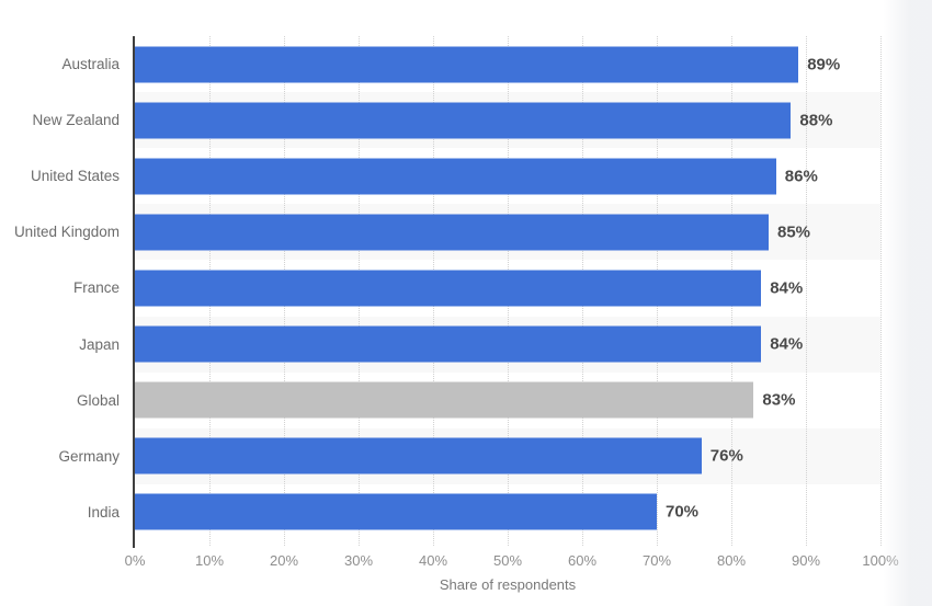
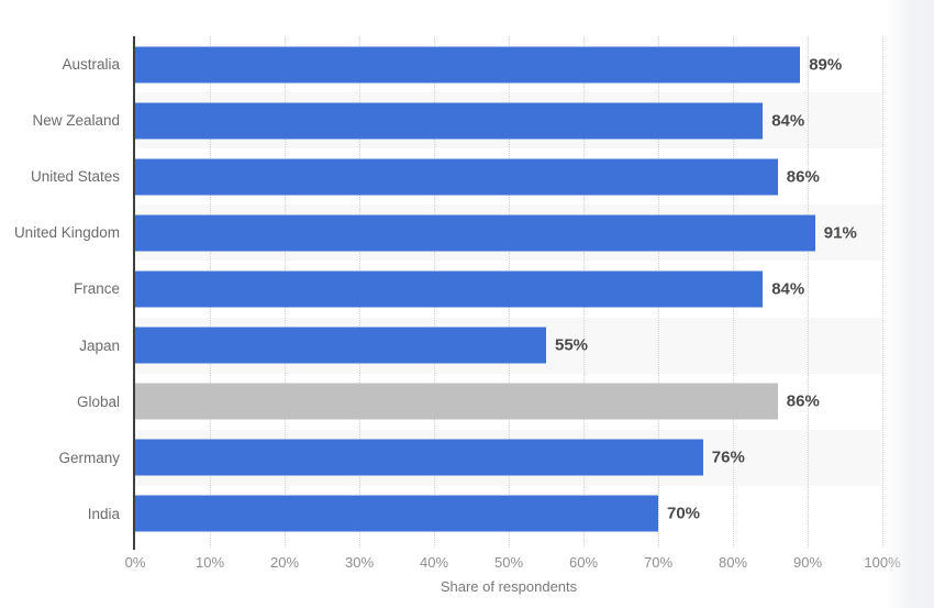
New Zealand: 88% -> 84%
United Kingdom: 85% -> 91%
Japan: 84% -> 55%
Global: 83% -> 86%
